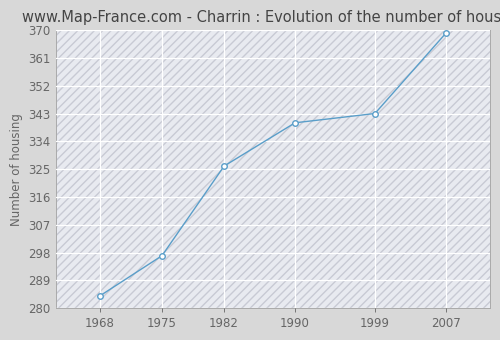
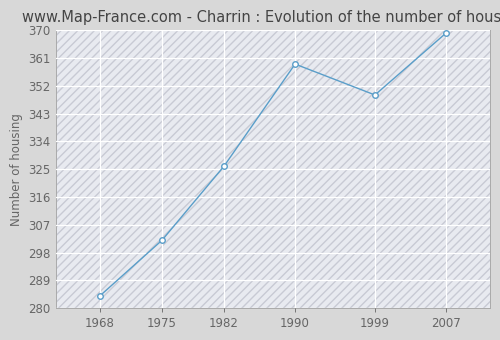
1975: 297 -> 302
1990: 340 -> 359
1999: 343 -> 349
